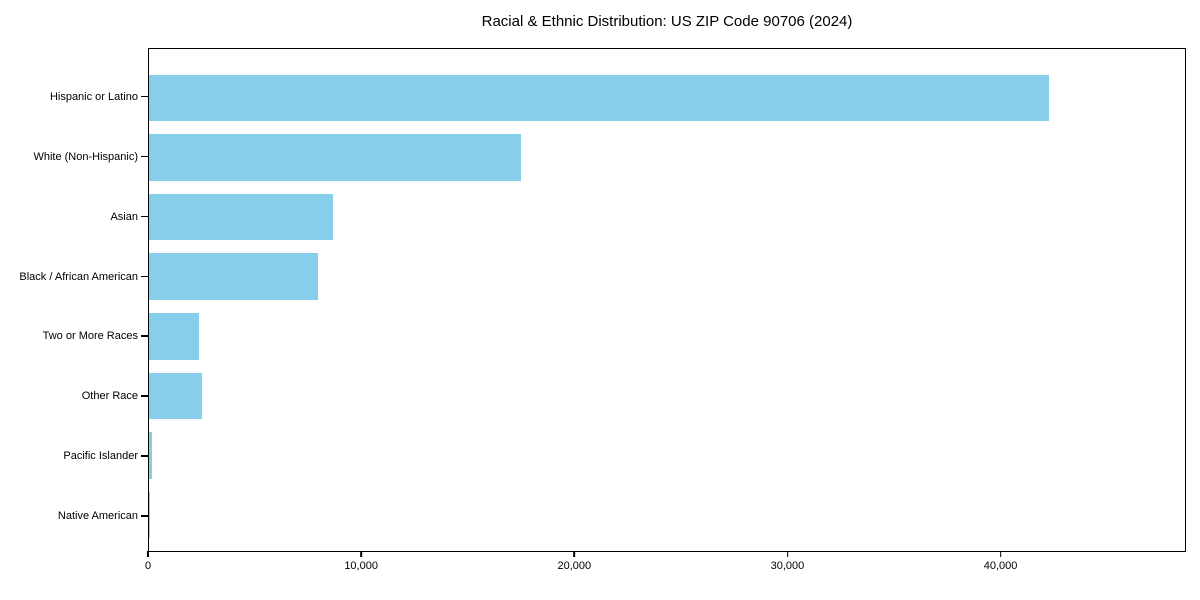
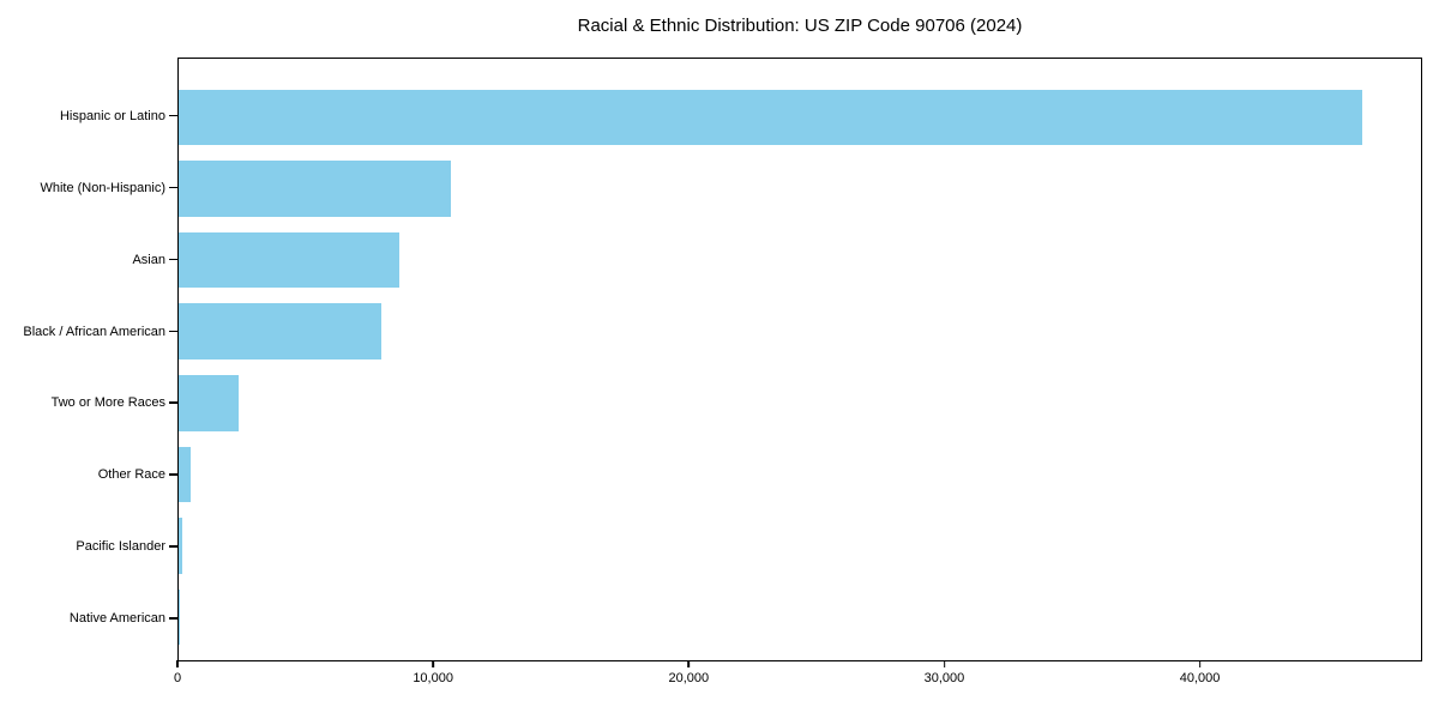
Hispanic or Latino: 42300 -> 46400
White (Non-Hispanic): 17500 -> 10700
Other Race: 2500 -> 500
